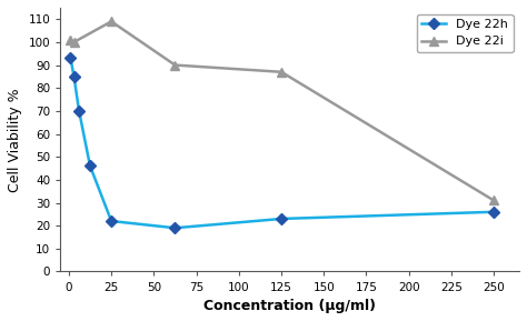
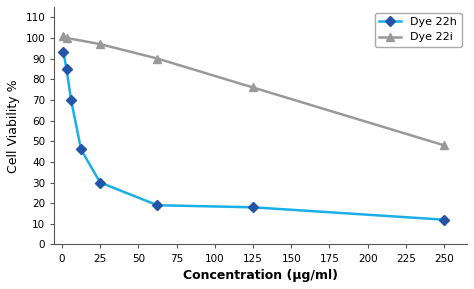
Dye 22h/25: 22 -> 30
Dye 22i/25: 109 -> 97
Dye 22h/125: 23 -> 18
Dye 22i/125: 87 -> 76
Dye 22h/250: 26 -> 12
Dye 22i/250: 31 -> 48
